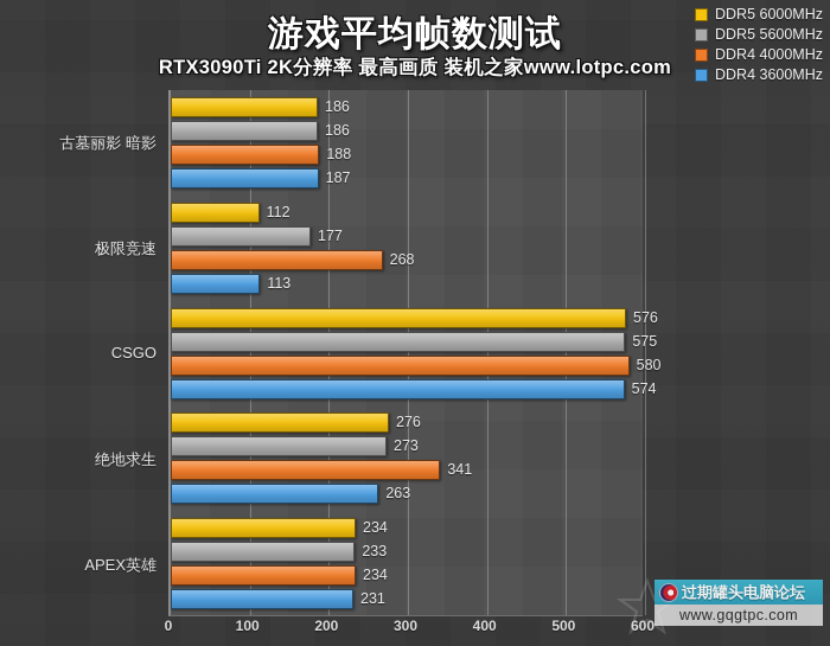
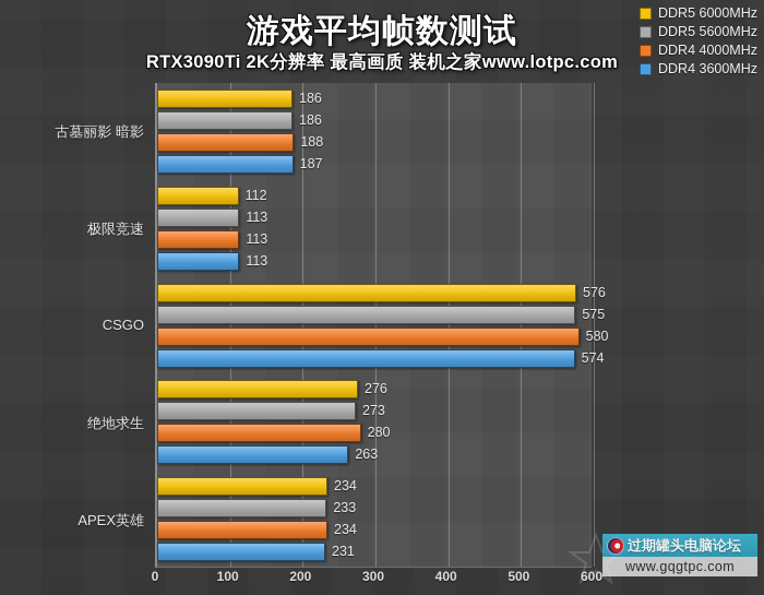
DDR5 5600MHz/极限竞速: 177 -> 113
DDR4 4000MHz/极限竞速: 268 -> 113
DDR4 4000MHz/绝地求生: 341 -> 280
